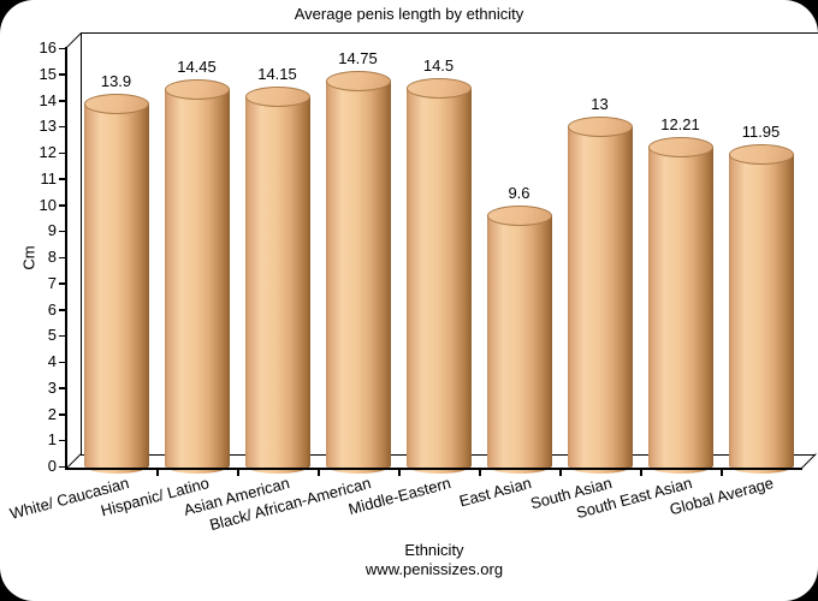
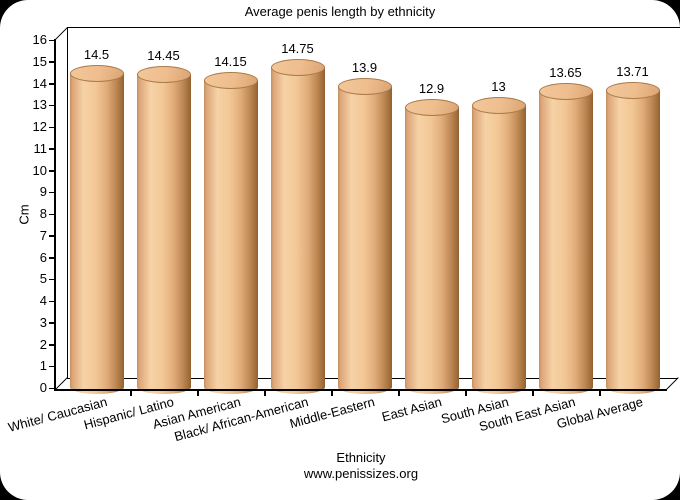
White/ Caucasian: 13.9 -> 14.5
Middle-Eastern: 14.5 -> 13.9
East Asian: 9.6 -> 12.9
South East Asian: 12.21 -> 13.65
Global Average: 11.95 -> 13.71
